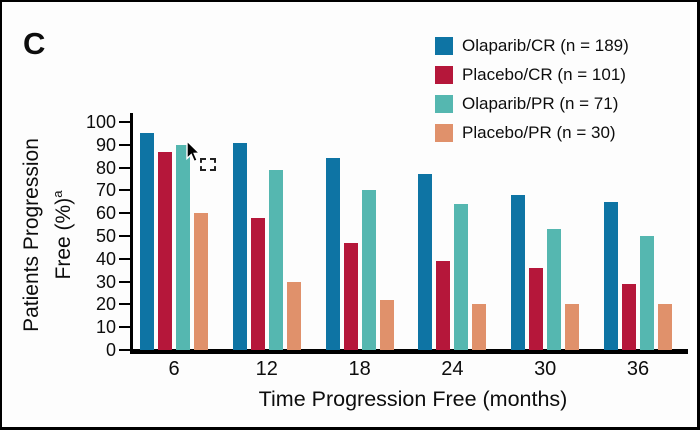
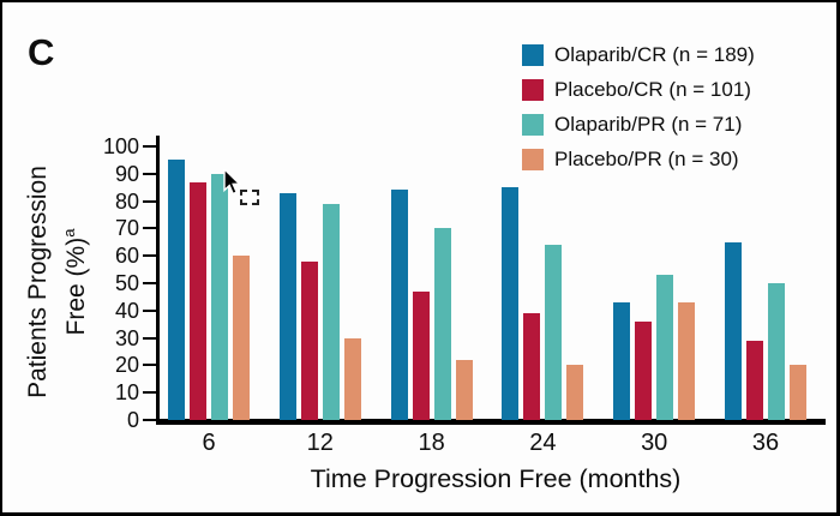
Olaparib/CR (n = 189)/12: 91 -> 83
Olaparib/CR (n = 189)/24: 77 -> 85
Olaparib/CR (n = 189)/30: 68 -> 43
Placebo/PR (n = 30)/30: 20 -> 43
